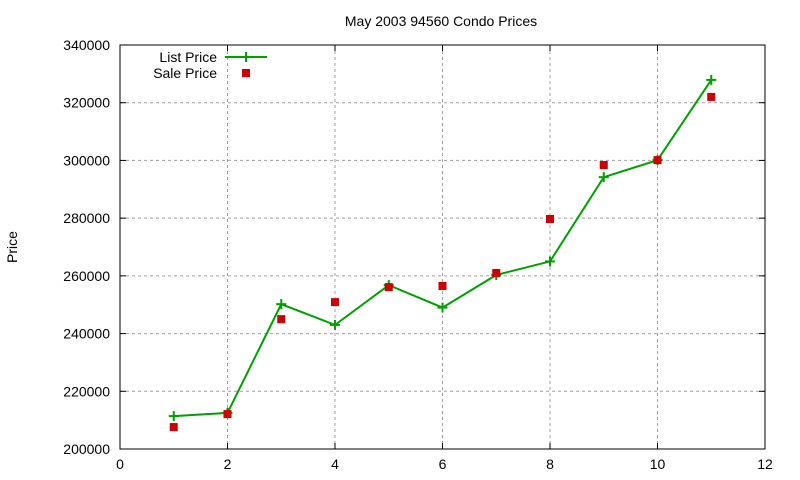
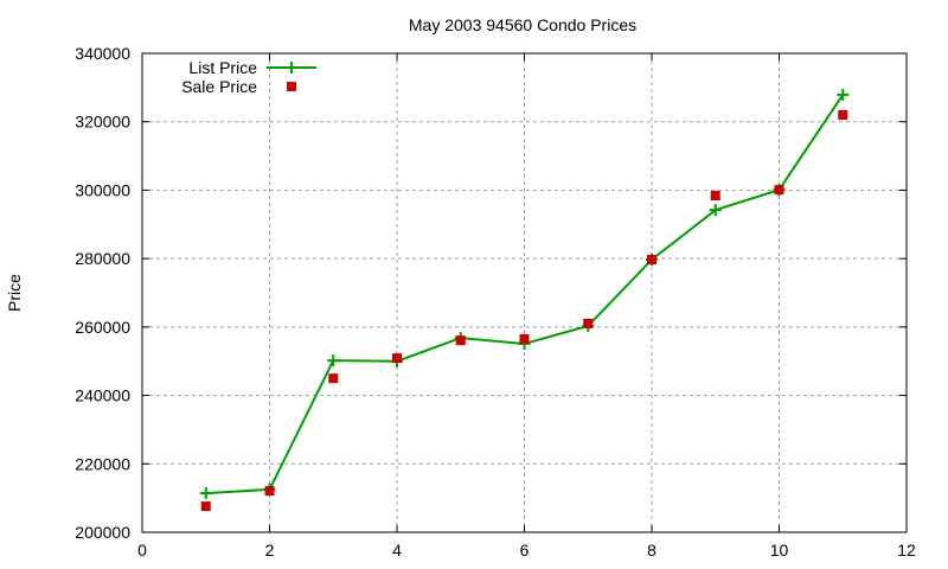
List Price/4: 243000 -> 250000
List Price/6: 249000 -> 255000
List Price/8: 265000 -> 280000
